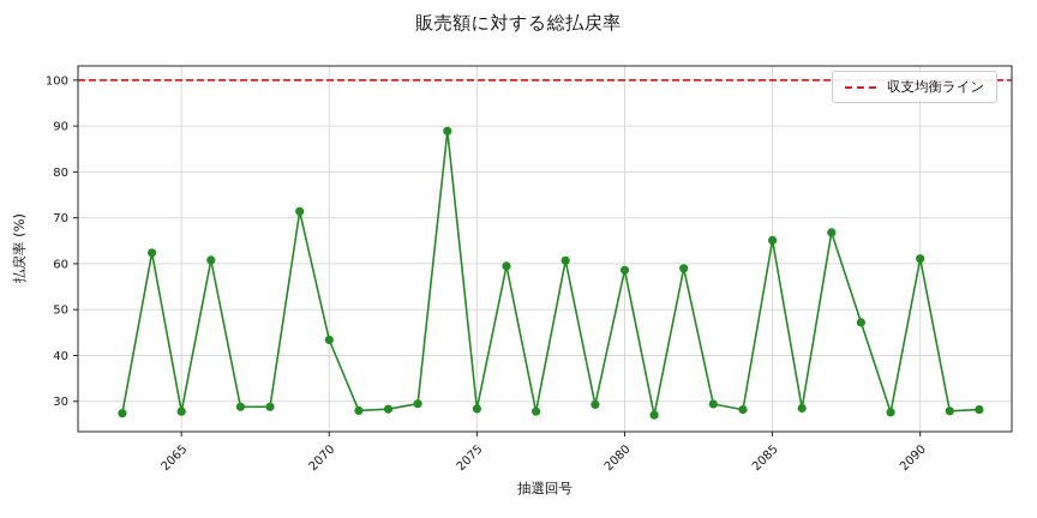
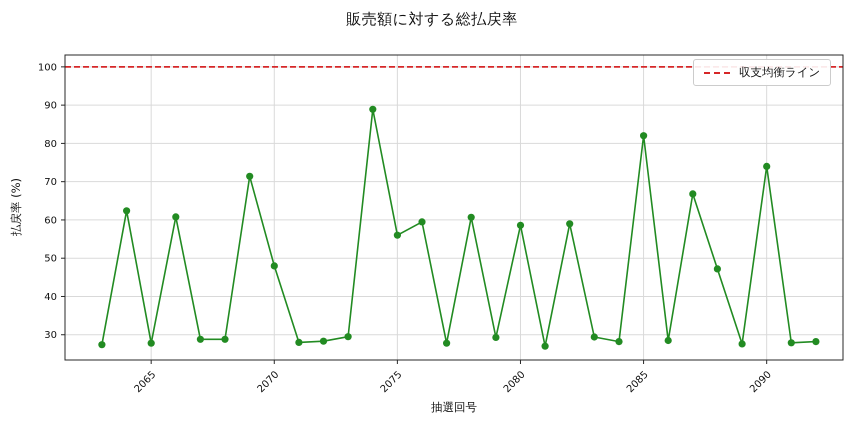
2070: 43 -> 48
2075: 28 -> 56
2085: 65 -> 82
2090: 61 -> 74
